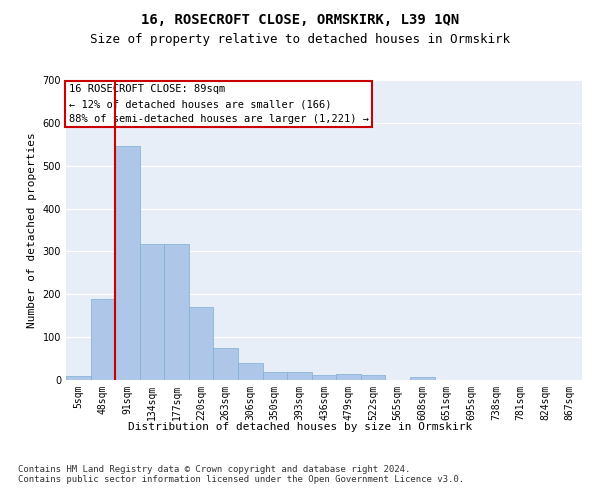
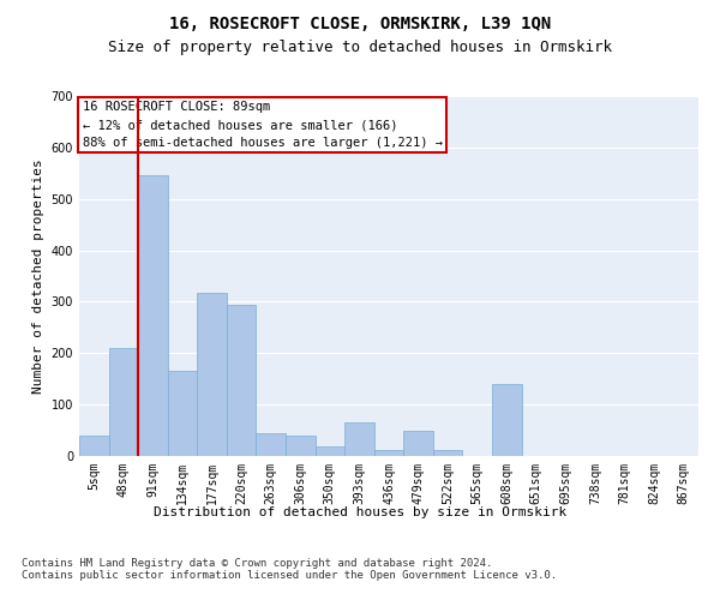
5sqm: 10 -> 40
48sqm: 188 -> 210
134sqm: 318 -> 165
220sqm: 170 -> 295
263sqm: 75 -> 45
393sqm: 18 -> 65
479sqm: 13 -> 50
608sqm: 8 -> 140
